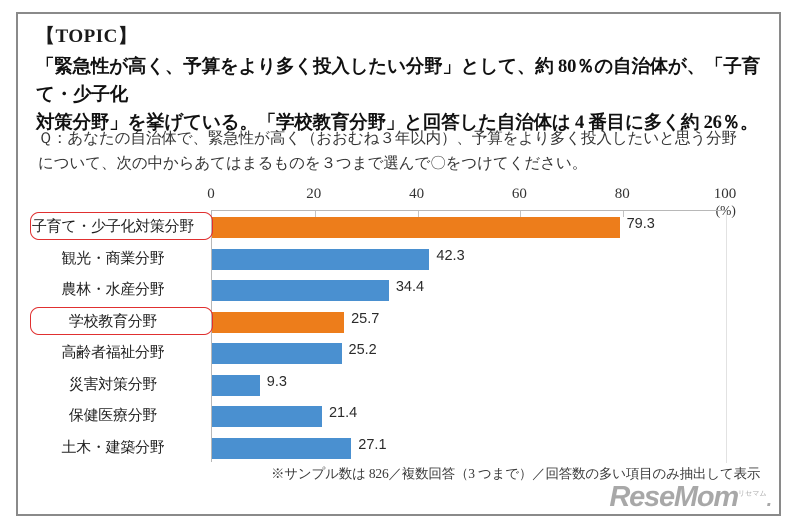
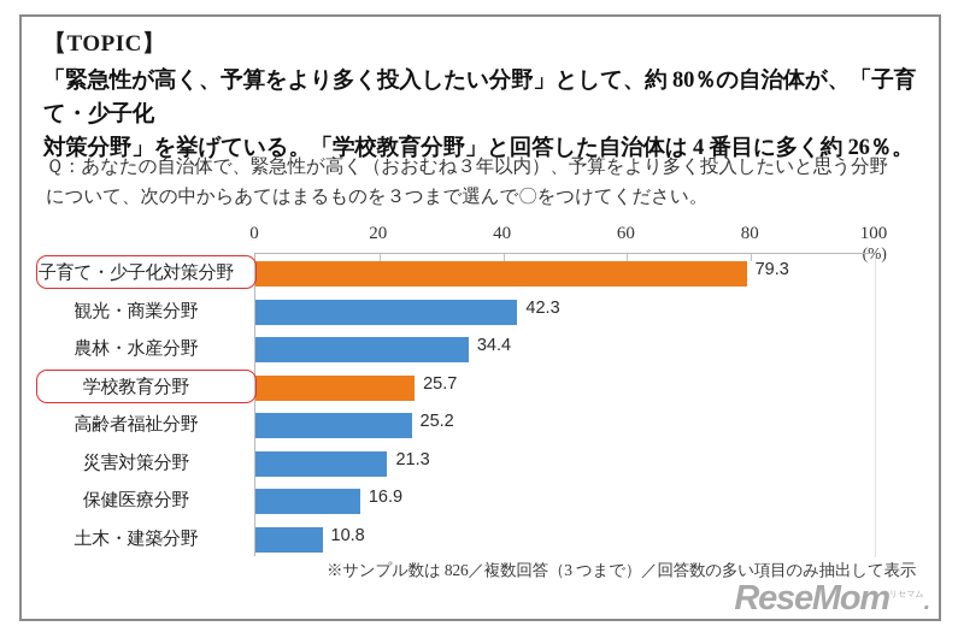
災害対策分野: 9.3 -> 21.3
保健医療分野: 21.4 -> 16.9
土木・建築分野: 27.1 -> 10.8
